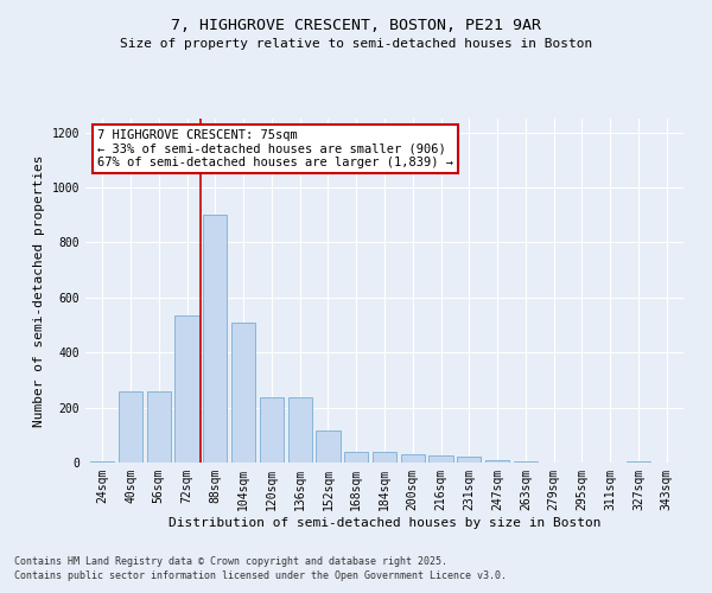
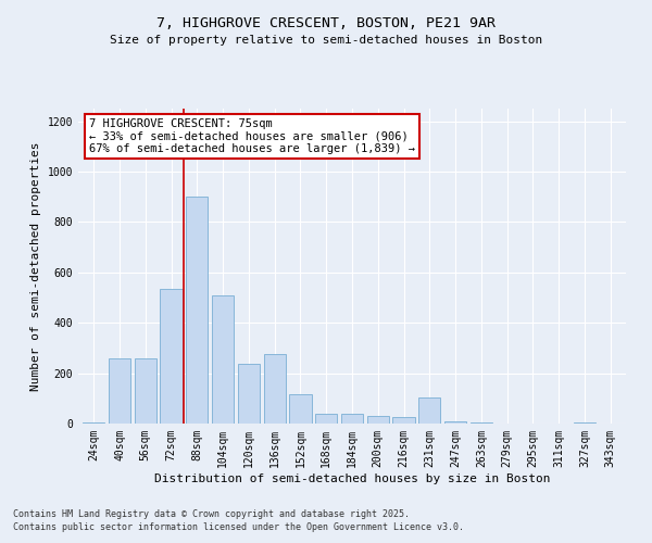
136sqm: 235 -> 275
231sqm: 20 -> 105
